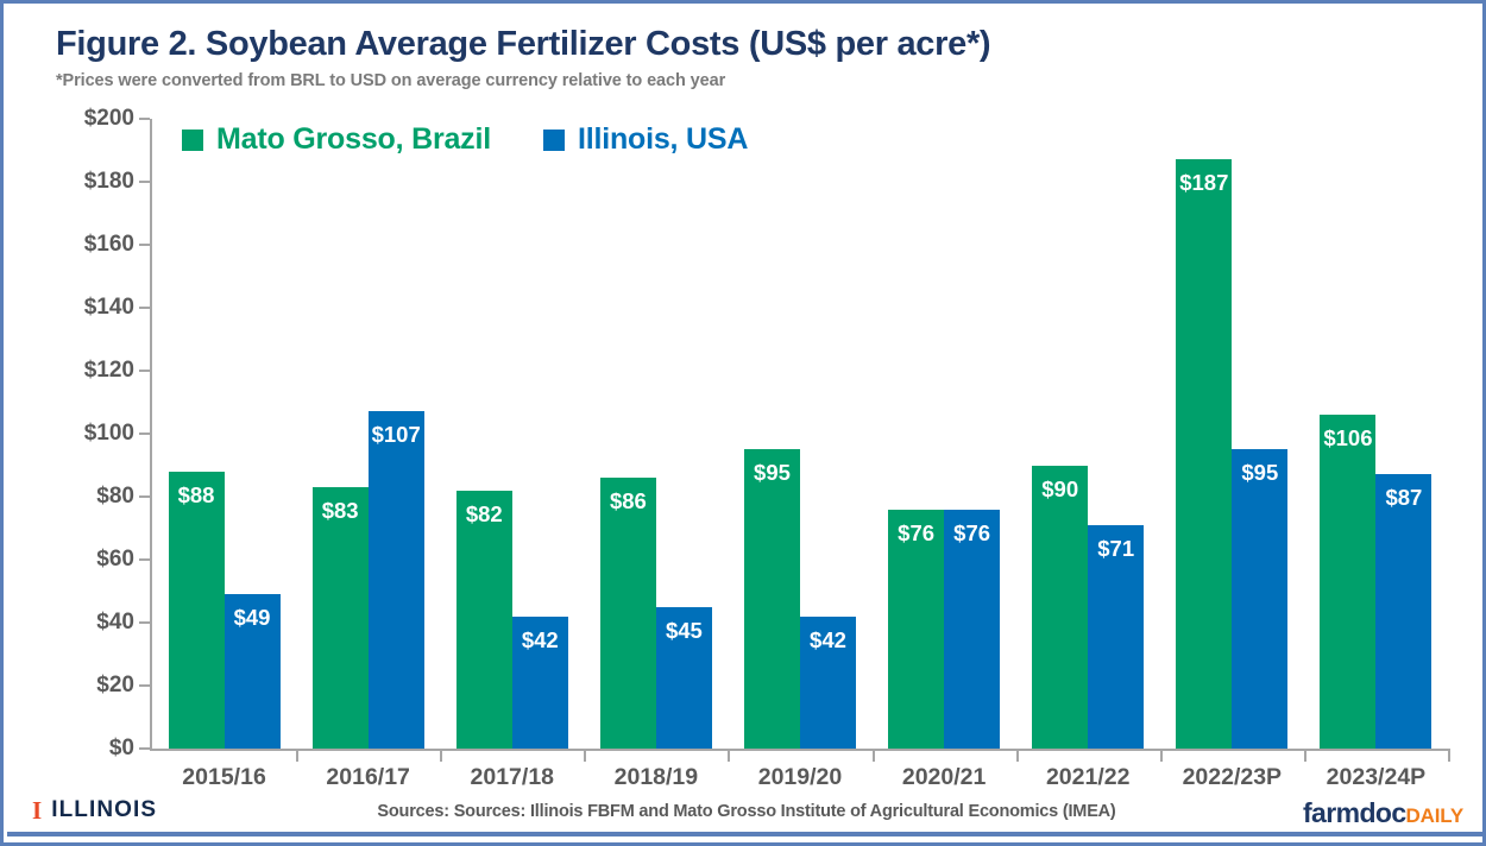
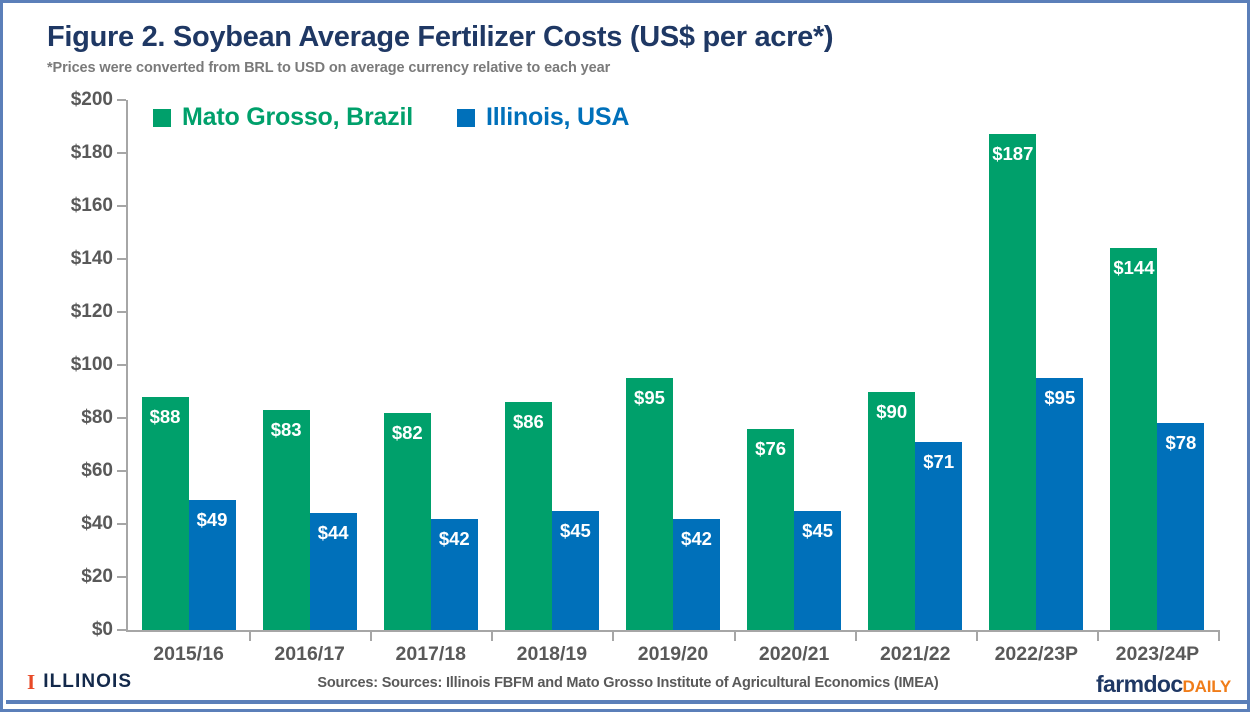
Illinois, USA/2016/17: $107 -> $44
Illinois, USA/2020/21: $76 -> $45
Mato Grosso, Brazil/2023/24P: $106 -> $144
Illinois, USA/2023/24P: $87 -> $78
